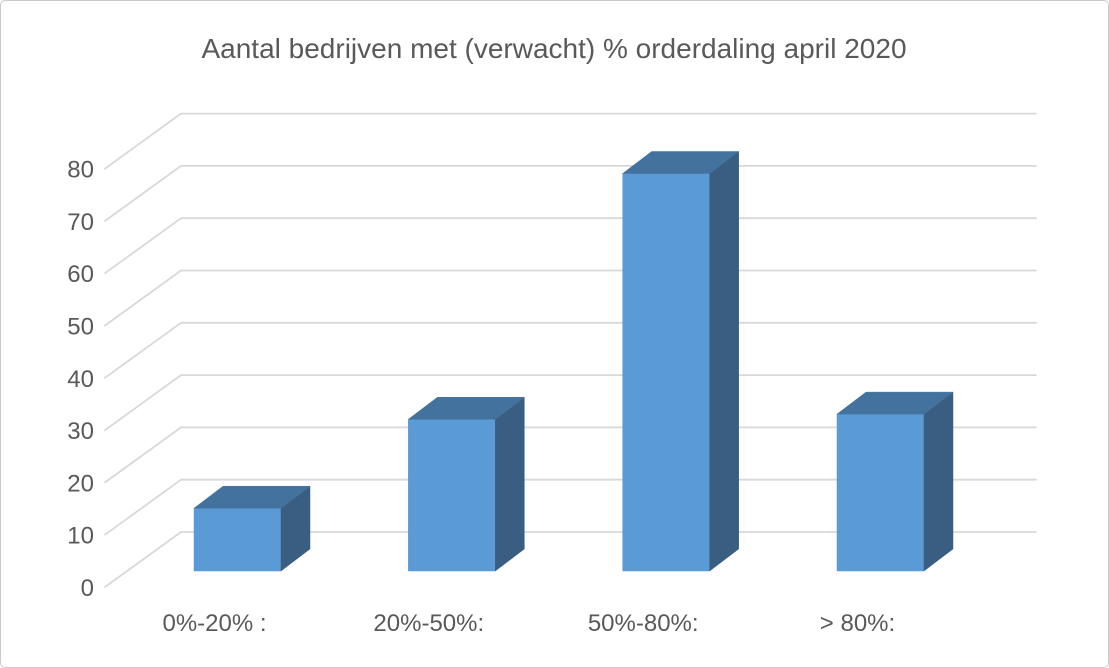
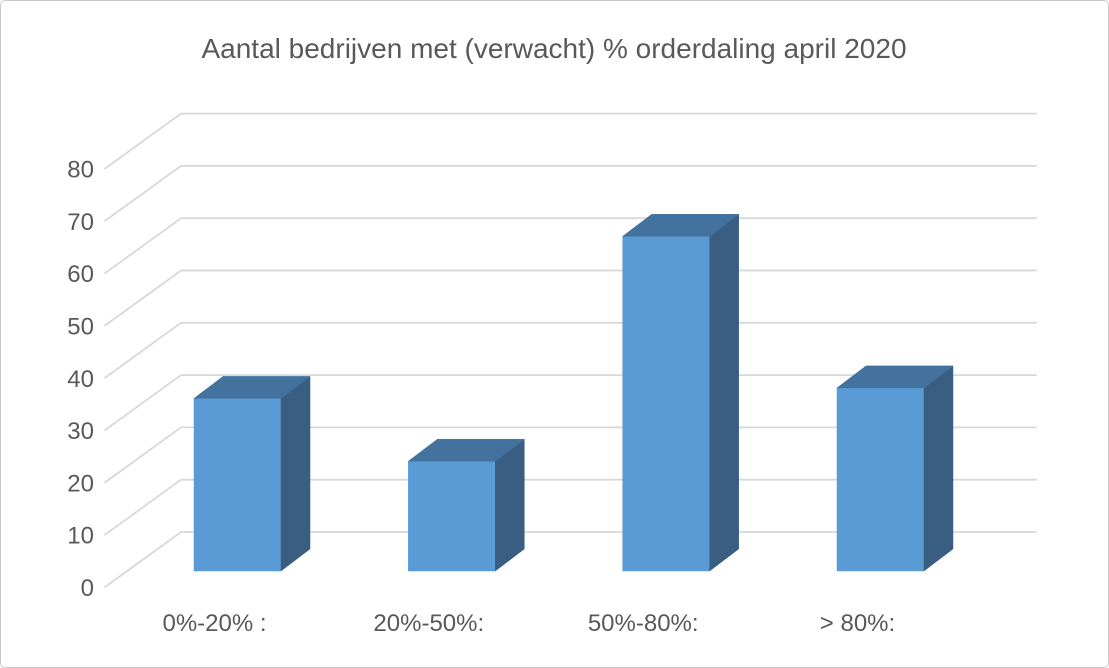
0%-20% :: 12 -> 33
20%-50%:: 29 -> 21
50%-80%:: 76 -> 64
> 80%:: 30 -> 35
